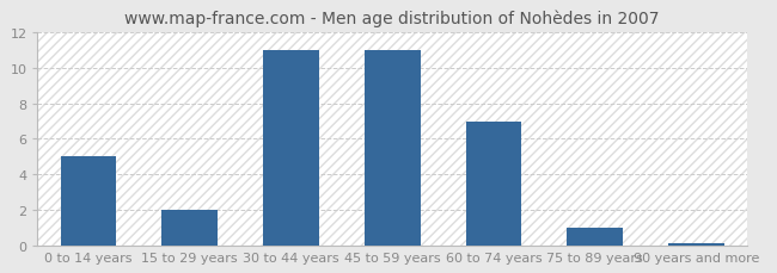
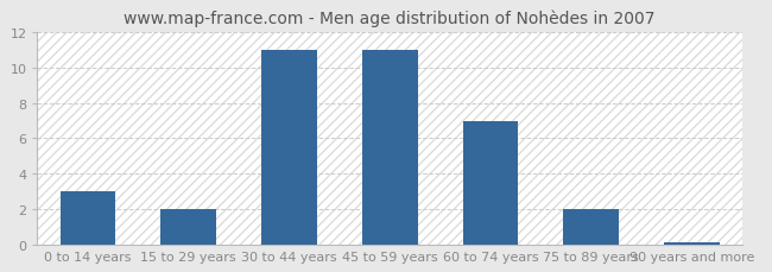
0 to 14 years: 5.0 -> 3.0
75 to 89 years: 1.0 -> 2.0
